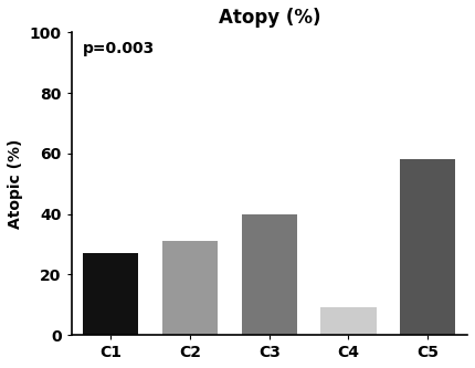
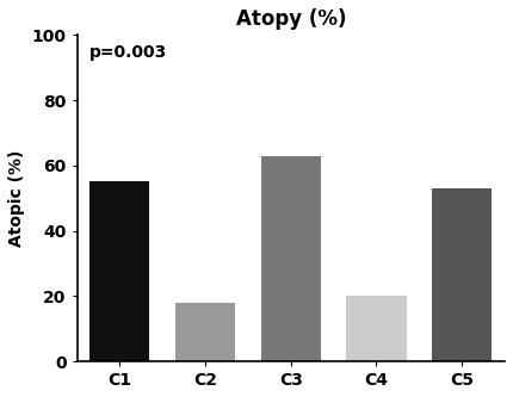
C1: 27 -> 55
C2: 31 -> 18
C3: 40 -> 63
C4: 9 -> 20
C5: 58 -> 53
